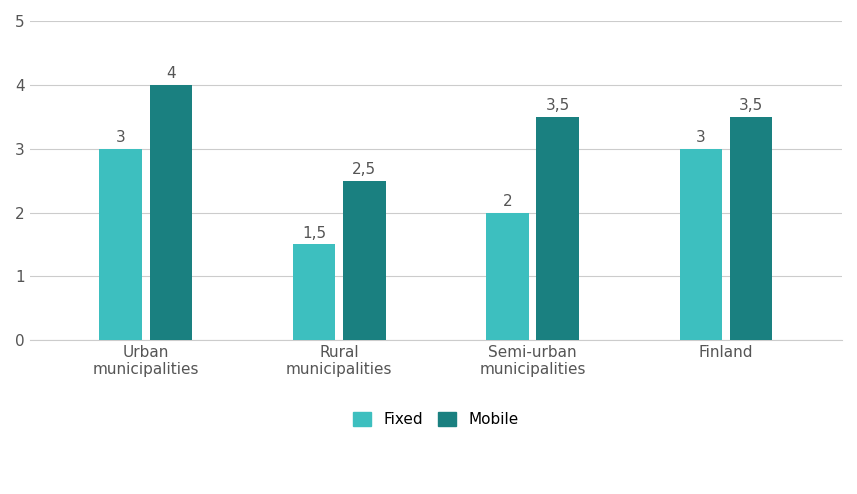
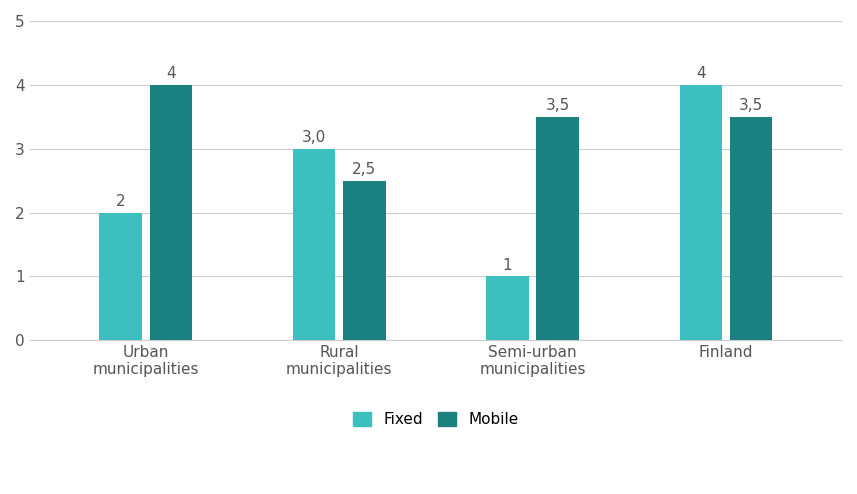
Fixed/Urban municipalities: 3 -> 2
Fixed/Rural municipalities: 1,5 -> 3,0
Fixed/Semi-urban municipalities: 2 -> 1
Fixed/Finland: 3 -> 4
